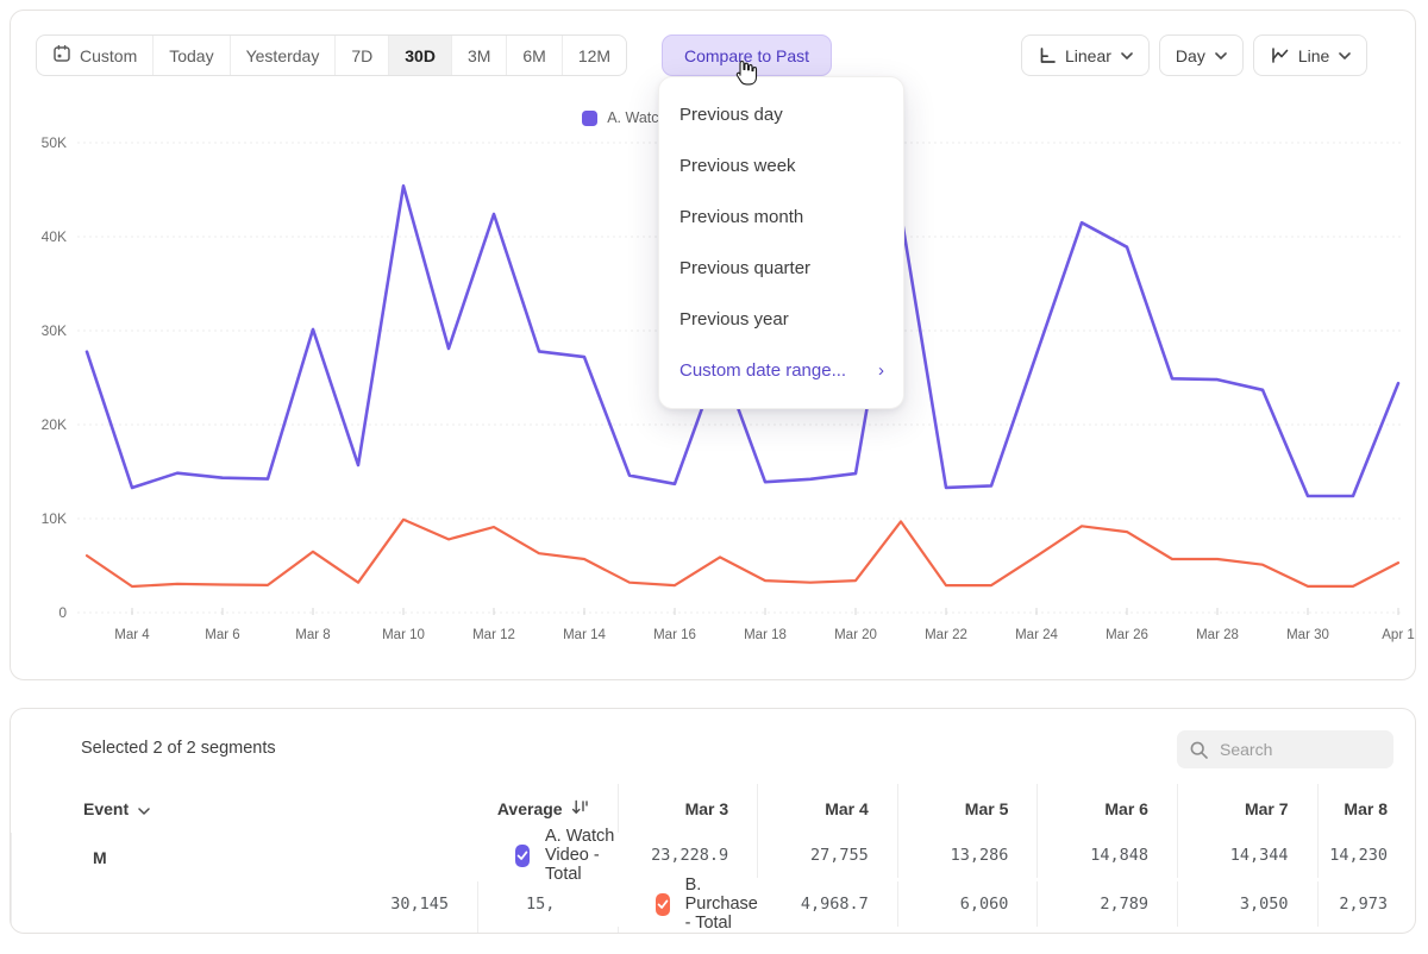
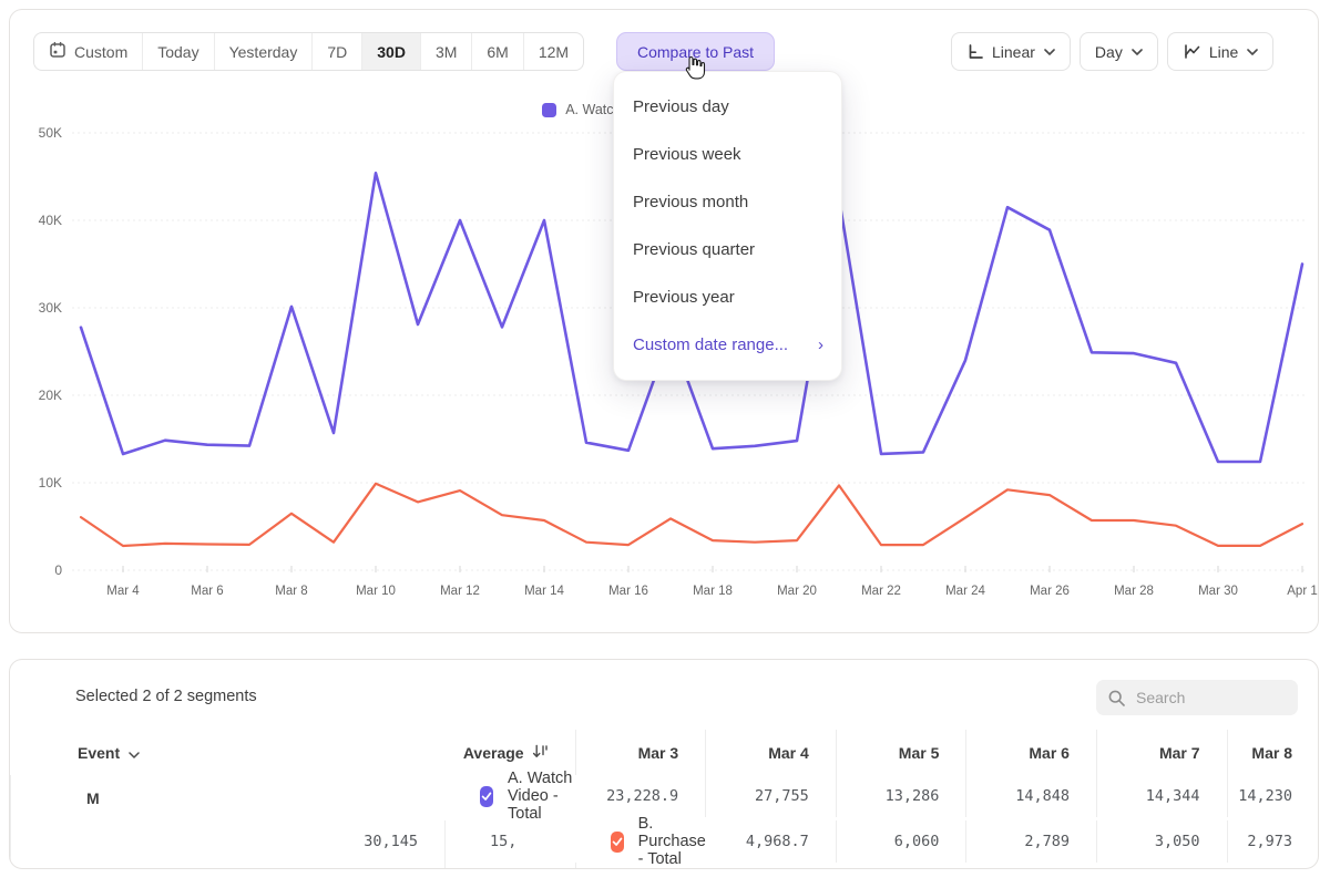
A. Watch Video/Mar 12: 42K -> 40K
A. Watch Video/Mar 14: 27K -> 40K
A. Watch Video/Mar 24: 28K -> 24K
A. Watch Video/Apr 1: 24K -> 35K
